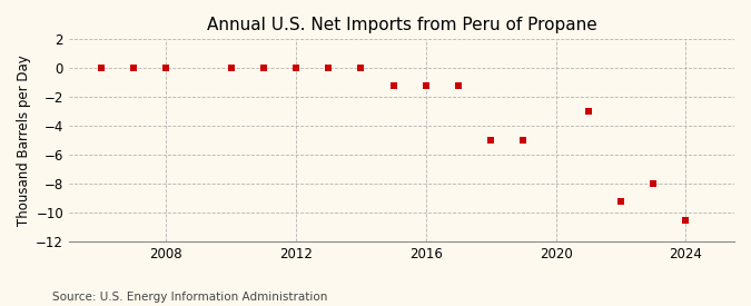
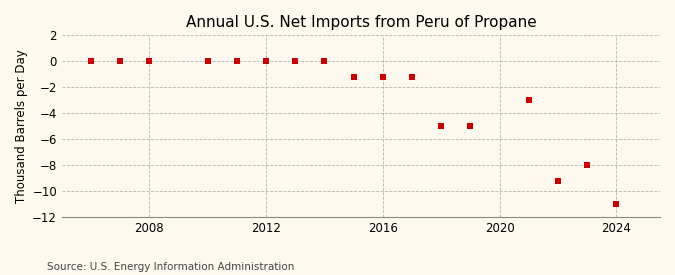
2024: -10.5 -> -11.0
